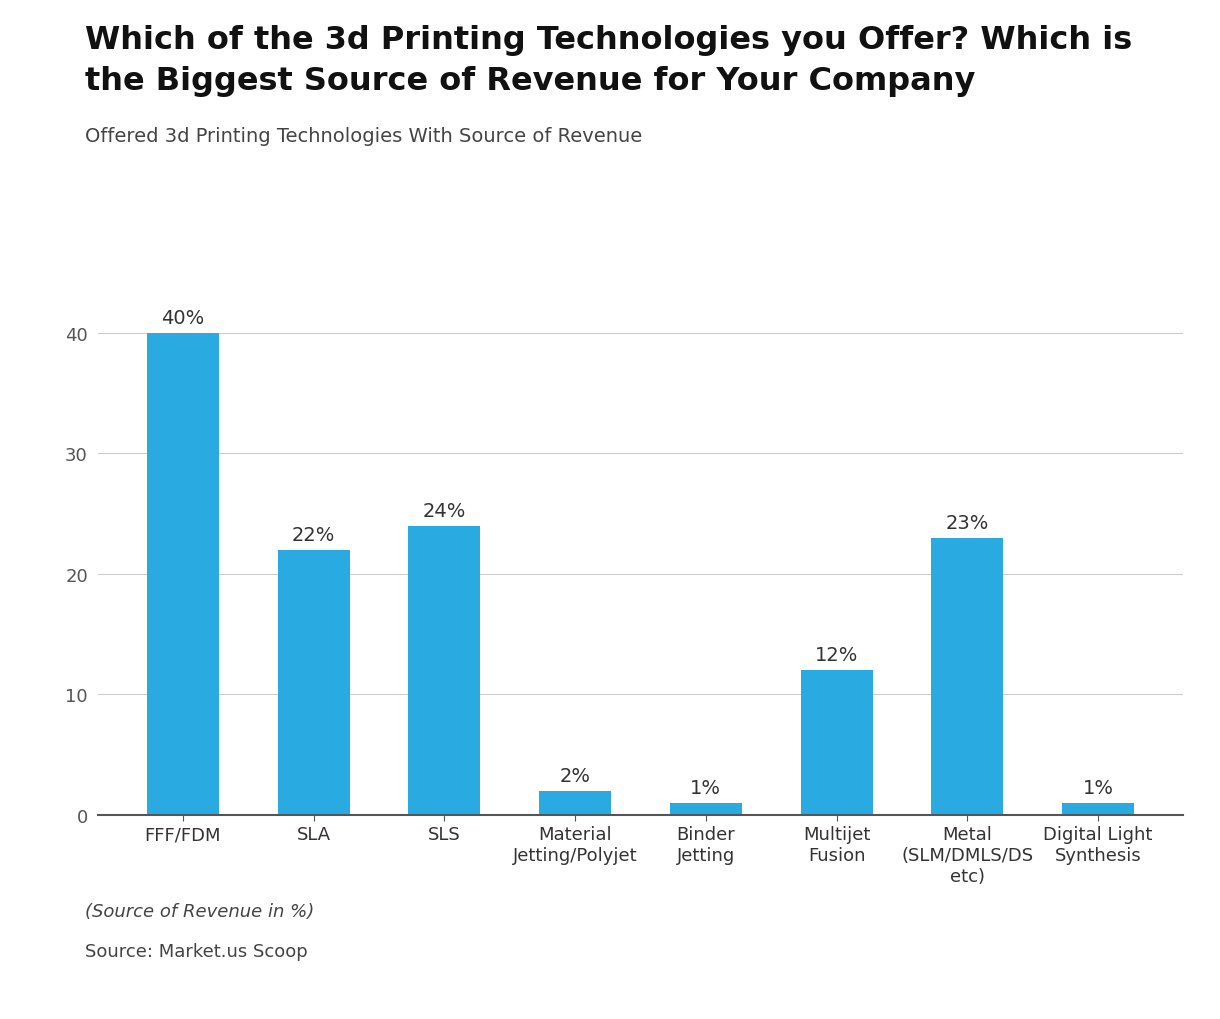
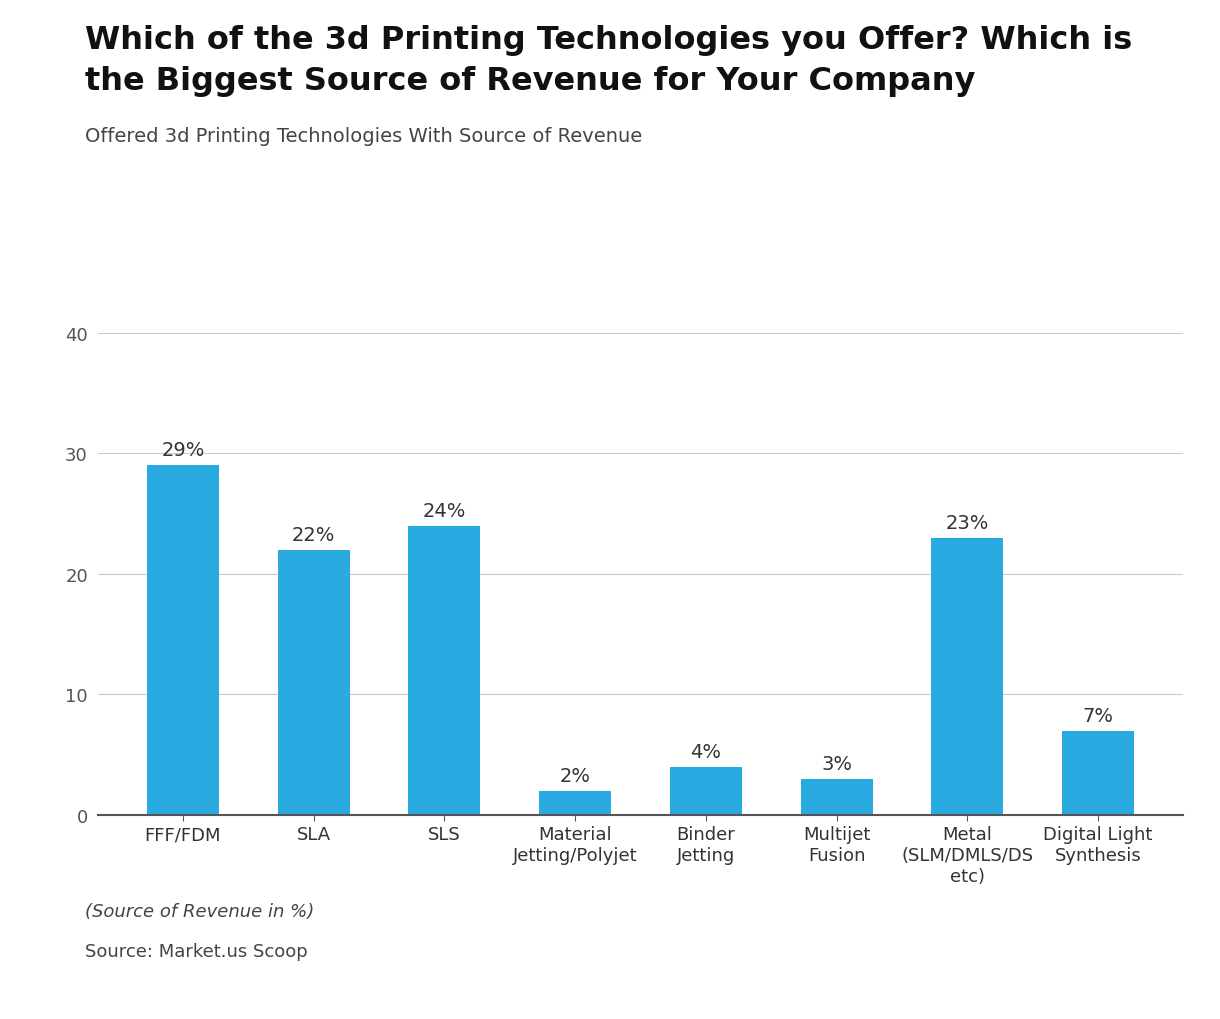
FFF/FDM: 40% -> 29%
Binder Jetting: 1% -> 4%
Multijet Fusion: 12% -> 3%
Digital Light Synthesis: 1% -> 7%
